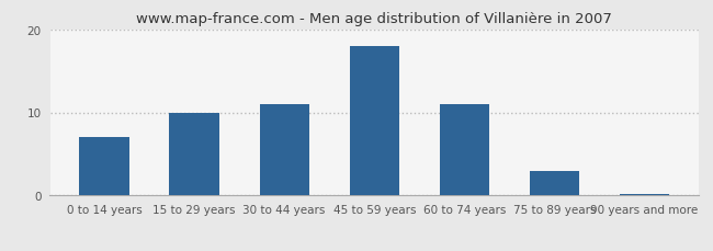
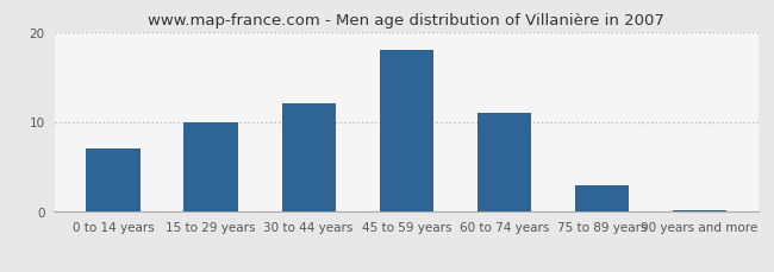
30 to 44 years: 11.0 -> 12.0
